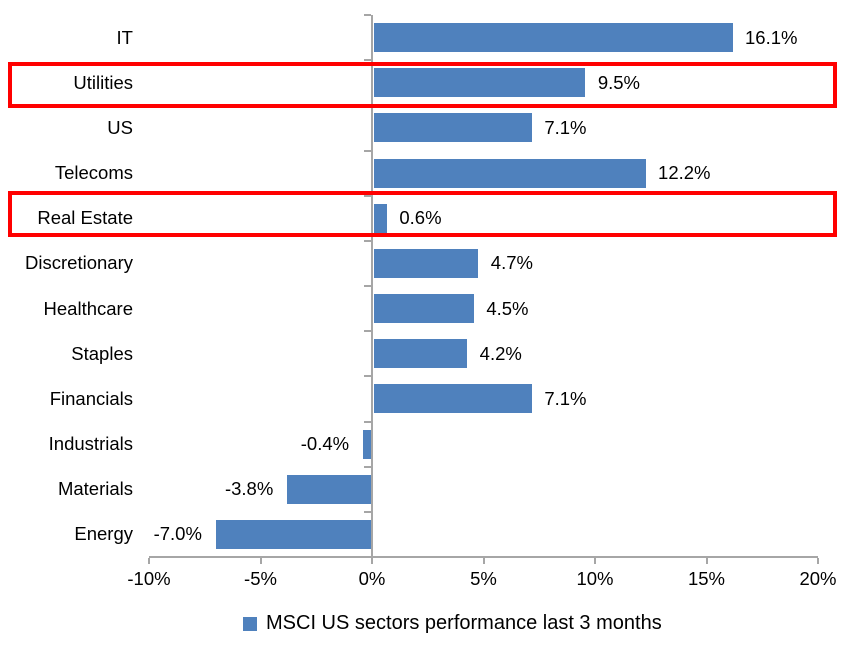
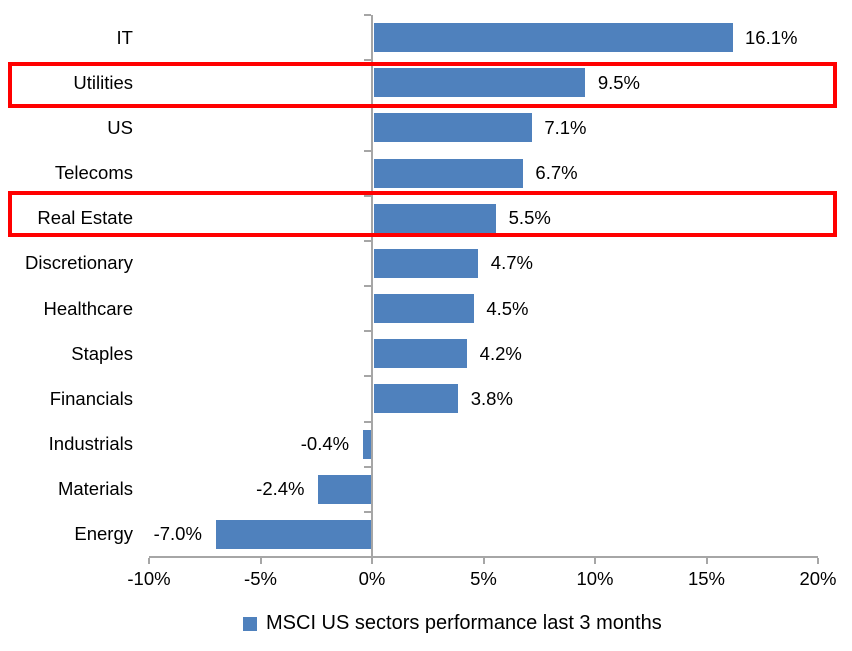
Telecoms: 12.2% -> 6.7%
Real Estate: 0.6% -> 5.5%
Financials: 7.1% -> 3.8%
Materials: -3.8% -> -2.4%
